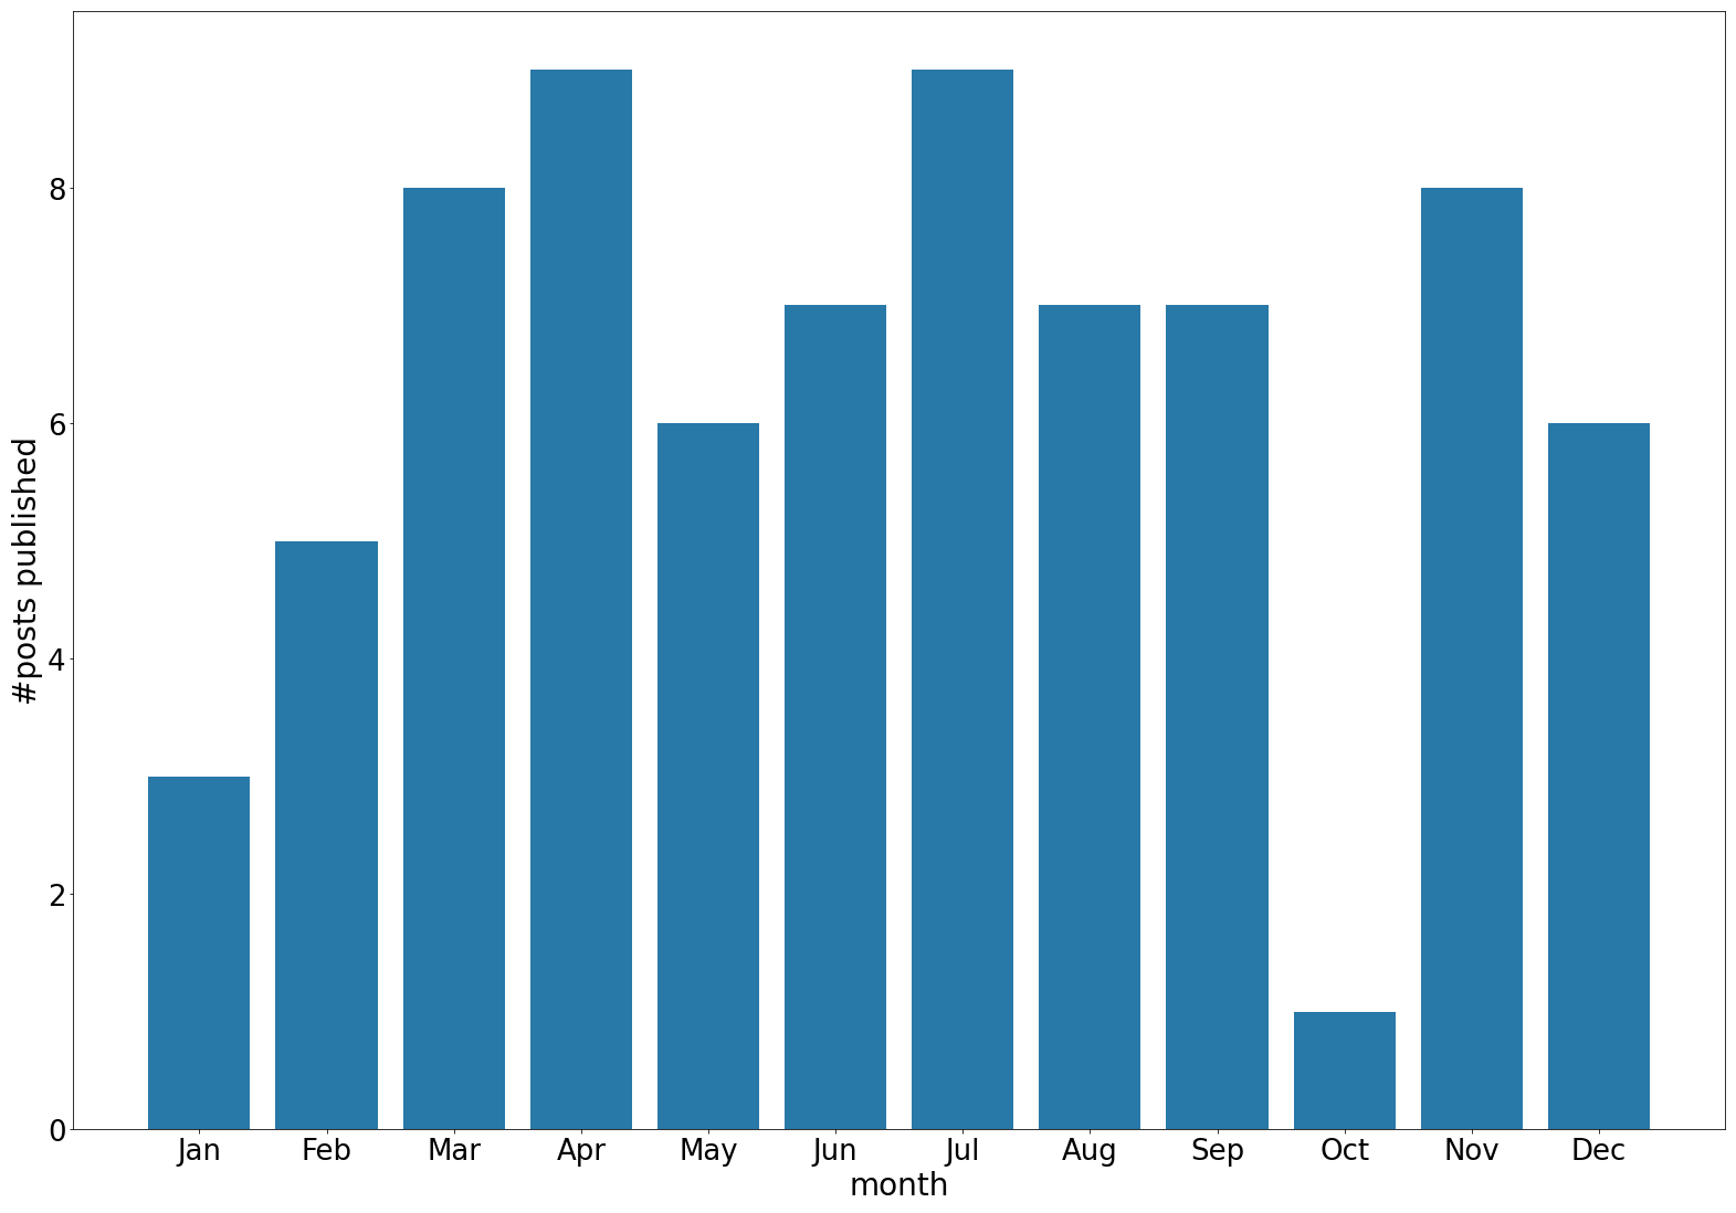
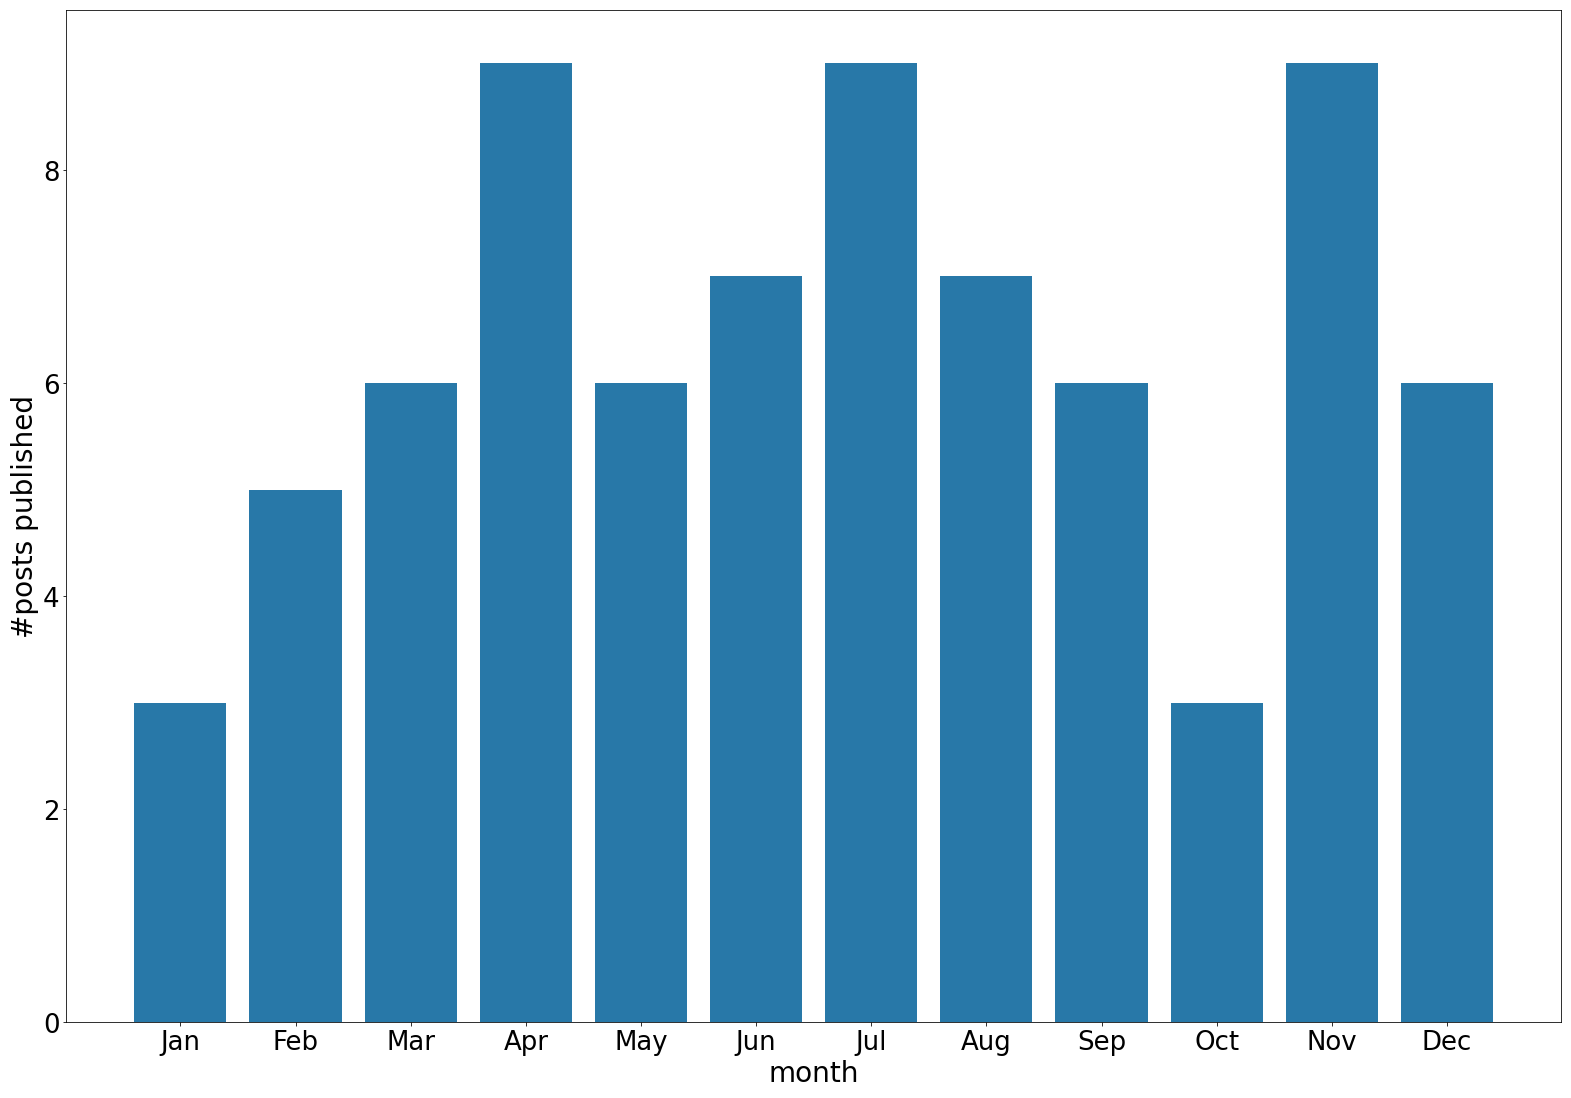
Mar: 8 -> 6
Sep: 7 -> 6
Oct: 1 -> 3
Nov: 8 -> 9
